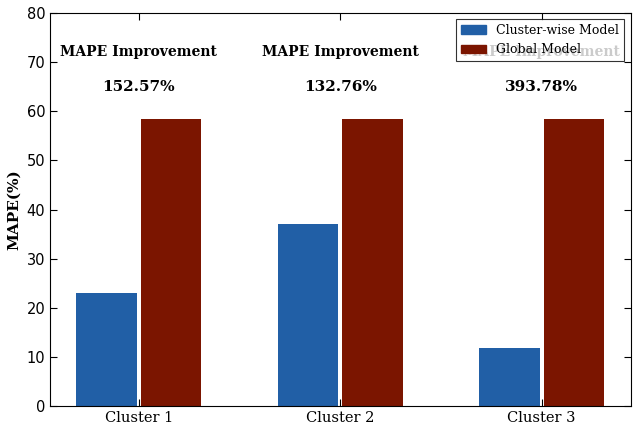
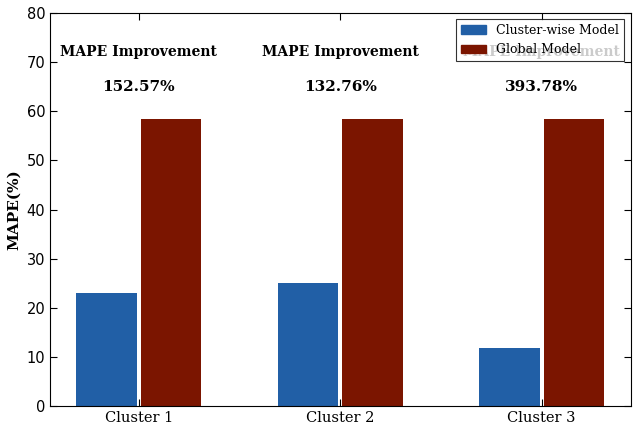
Cluster-wise Model/Cluster 2: 37.0 -> 25.1
